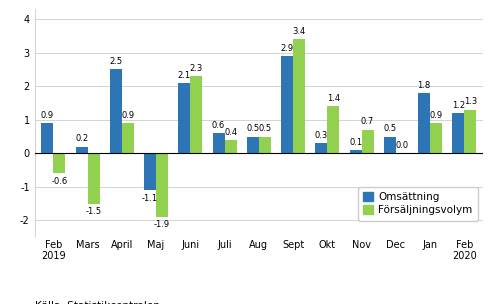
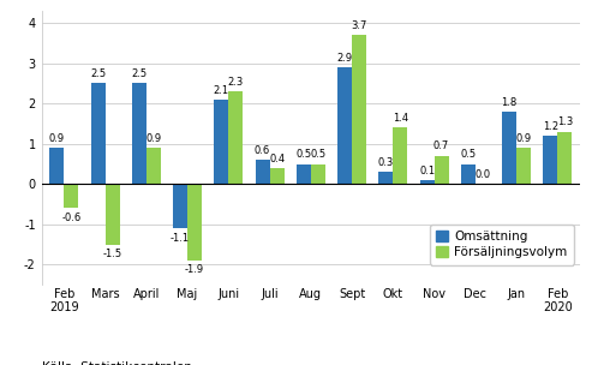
Omsättning/Mars: 0.2 -> 2.5
Försäljningsvolym/Sept: 3.4 -> 3.7
